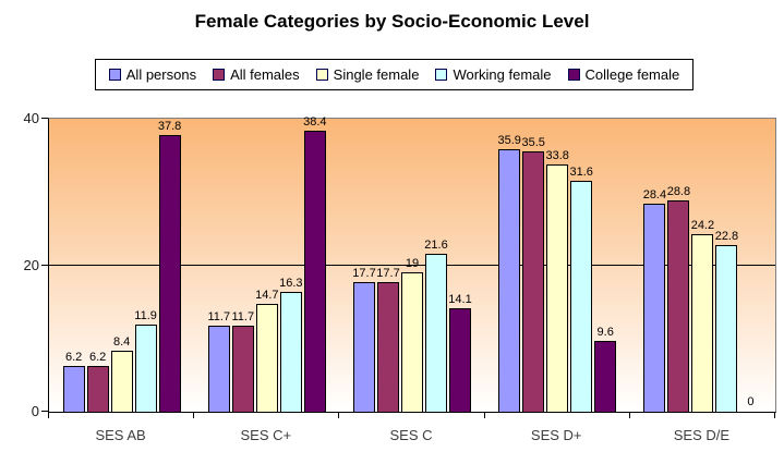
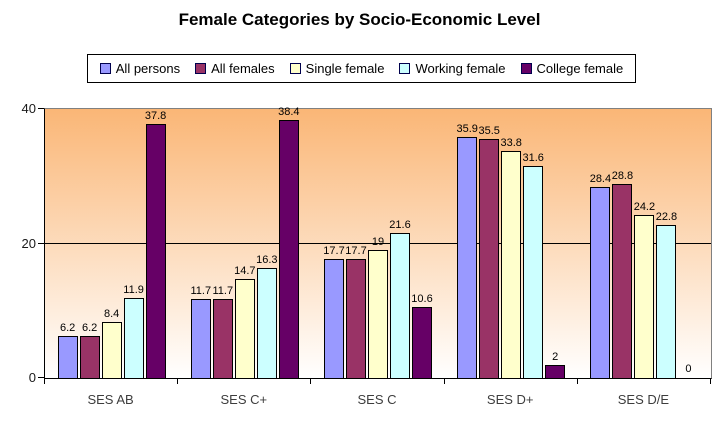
College female/SES C: 14.1 -> 10.6
College female/SES D+: 9.6 -> 2
